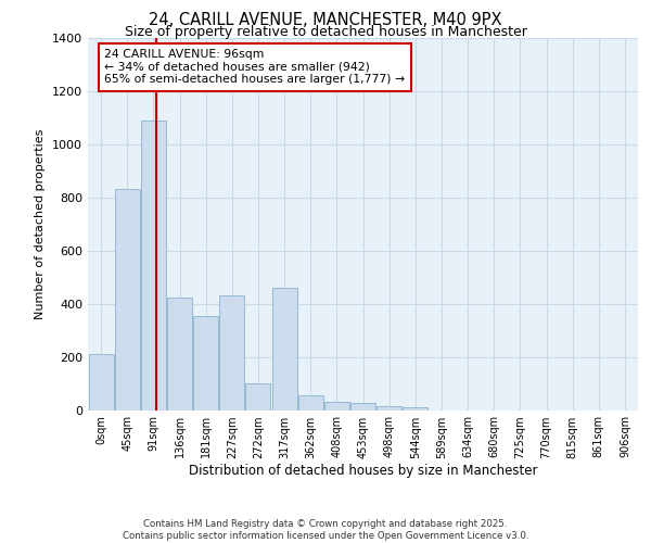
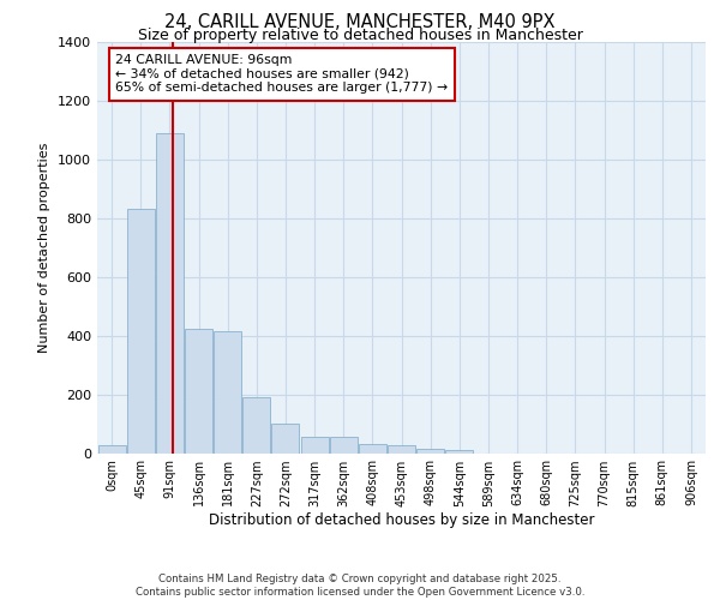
0sqm: 210 -> 25
181sqm: 355 -> 415
227sqm: 430 -> 190
317sqm: 460 -> 55
